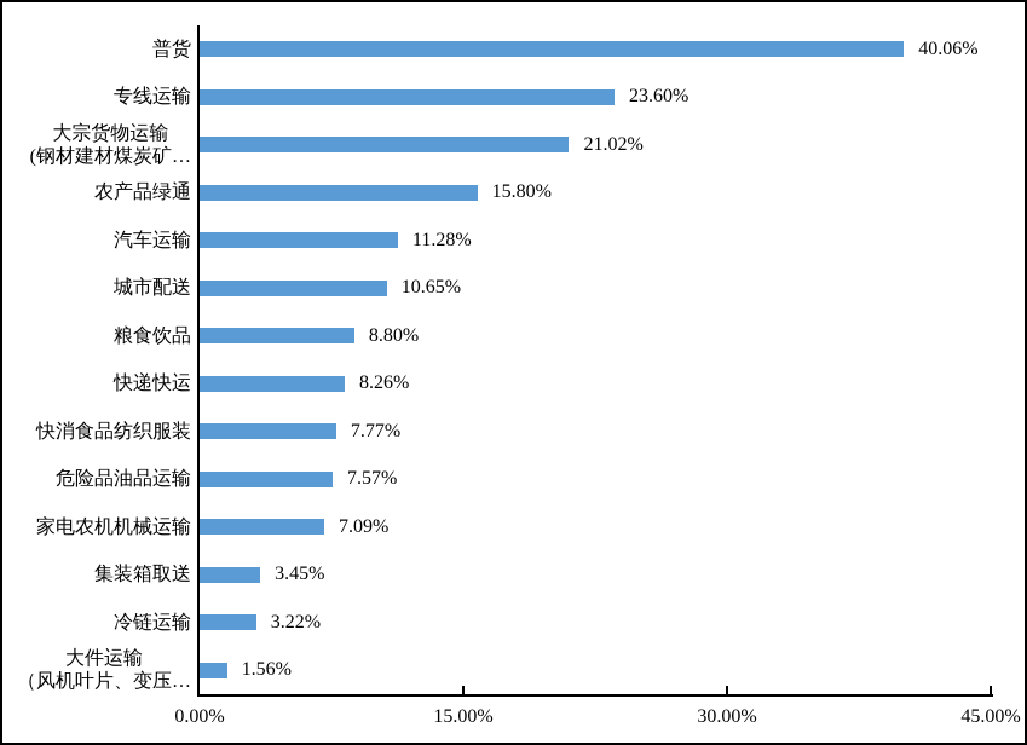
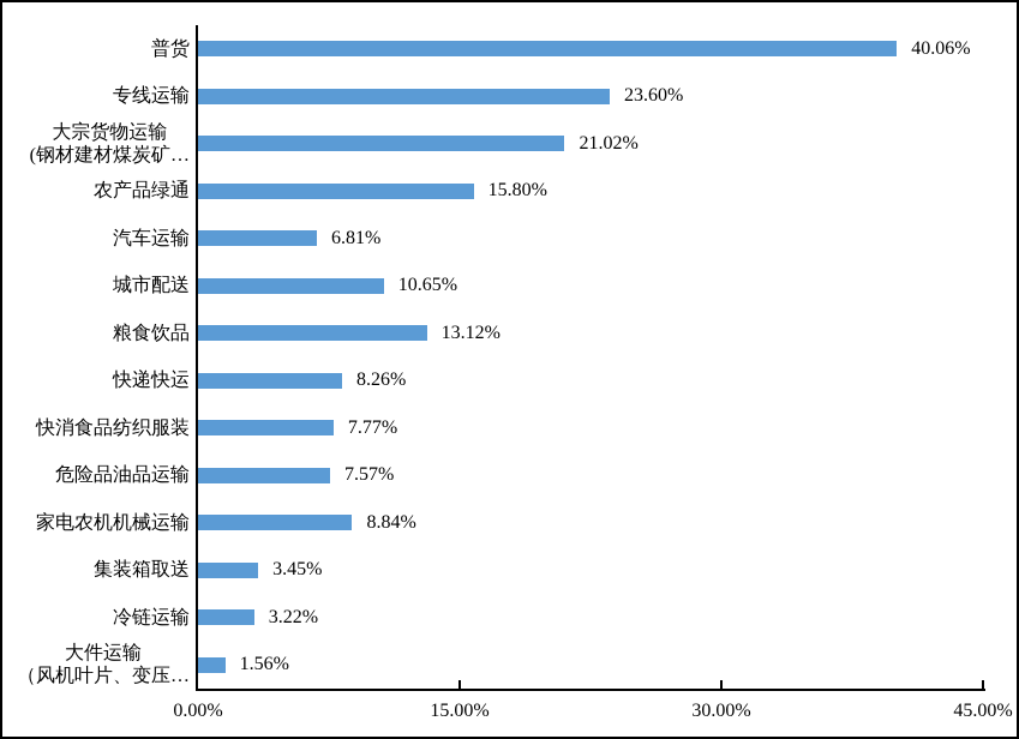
汽车运输: 11.28% -> 6.81%
粮食饮品: 8.80% -> 13.12%
家电农机机械运输: 7.09% -> 8.84%
